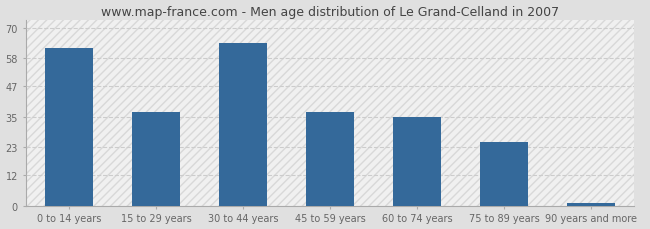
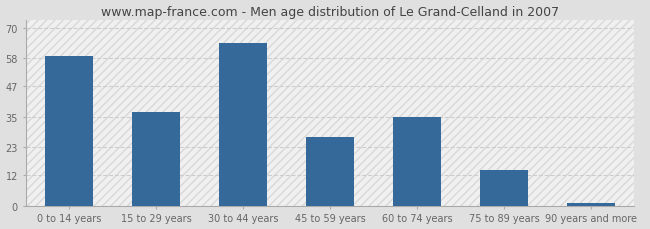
0 to 14 years: 62 -> 59
45 to 59 years: 37 -> 27
75 to 89 years: 25 -> 14
